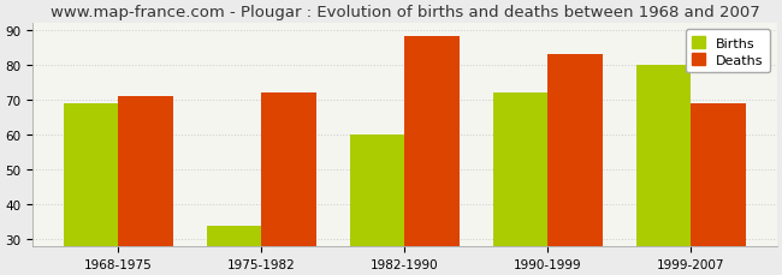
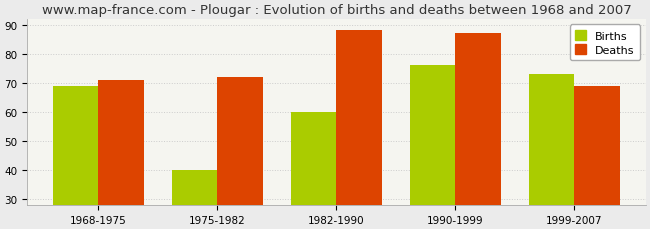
Births/1975-1982: 34 -> 40
Births/1990-1999: 72 -> 76
Deaths/1990-1999: 83 -> 87
Births/1999-2007: 80 -> 73
